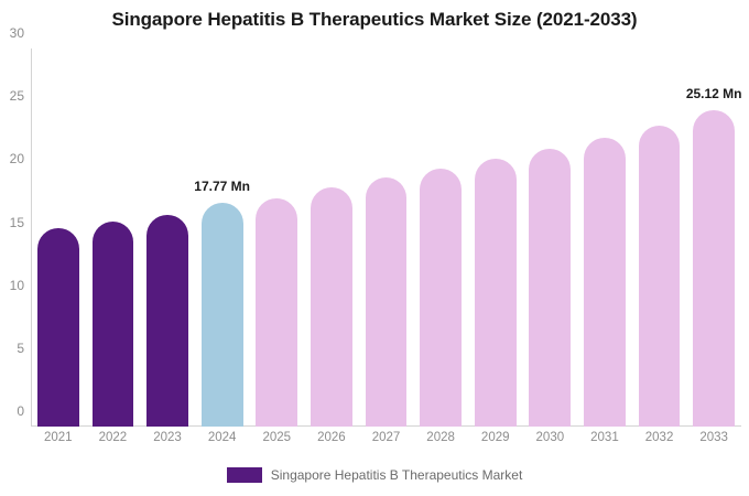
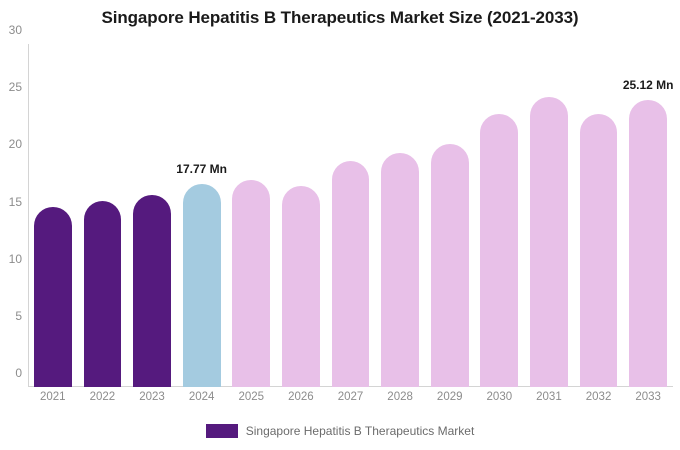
2026: 19.0 -> 17.6
2030: 22.0 -> 23.9
2031: 22.9 -> 25.4
